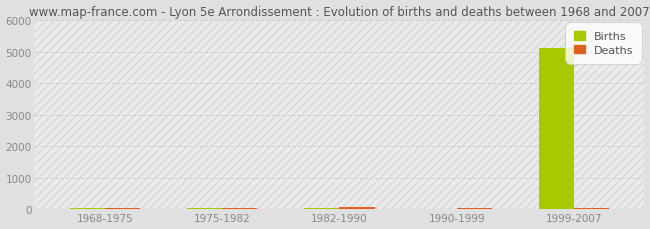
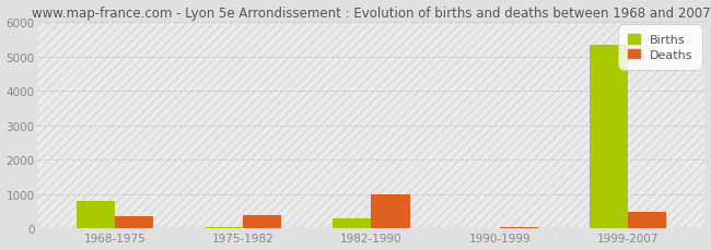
Births/1968-1975: 20 -> 800
Deaths/1968-1975: 50 -> 350
Deaths/1975-1982: 50 -> 400
Births/1982-1990: 40 -> 300
Deaths/1982-1990: 60 -> 1000
Births/1999-2007: 5100 -> 5350
Deaths/1999-2007: 50 -> 500
